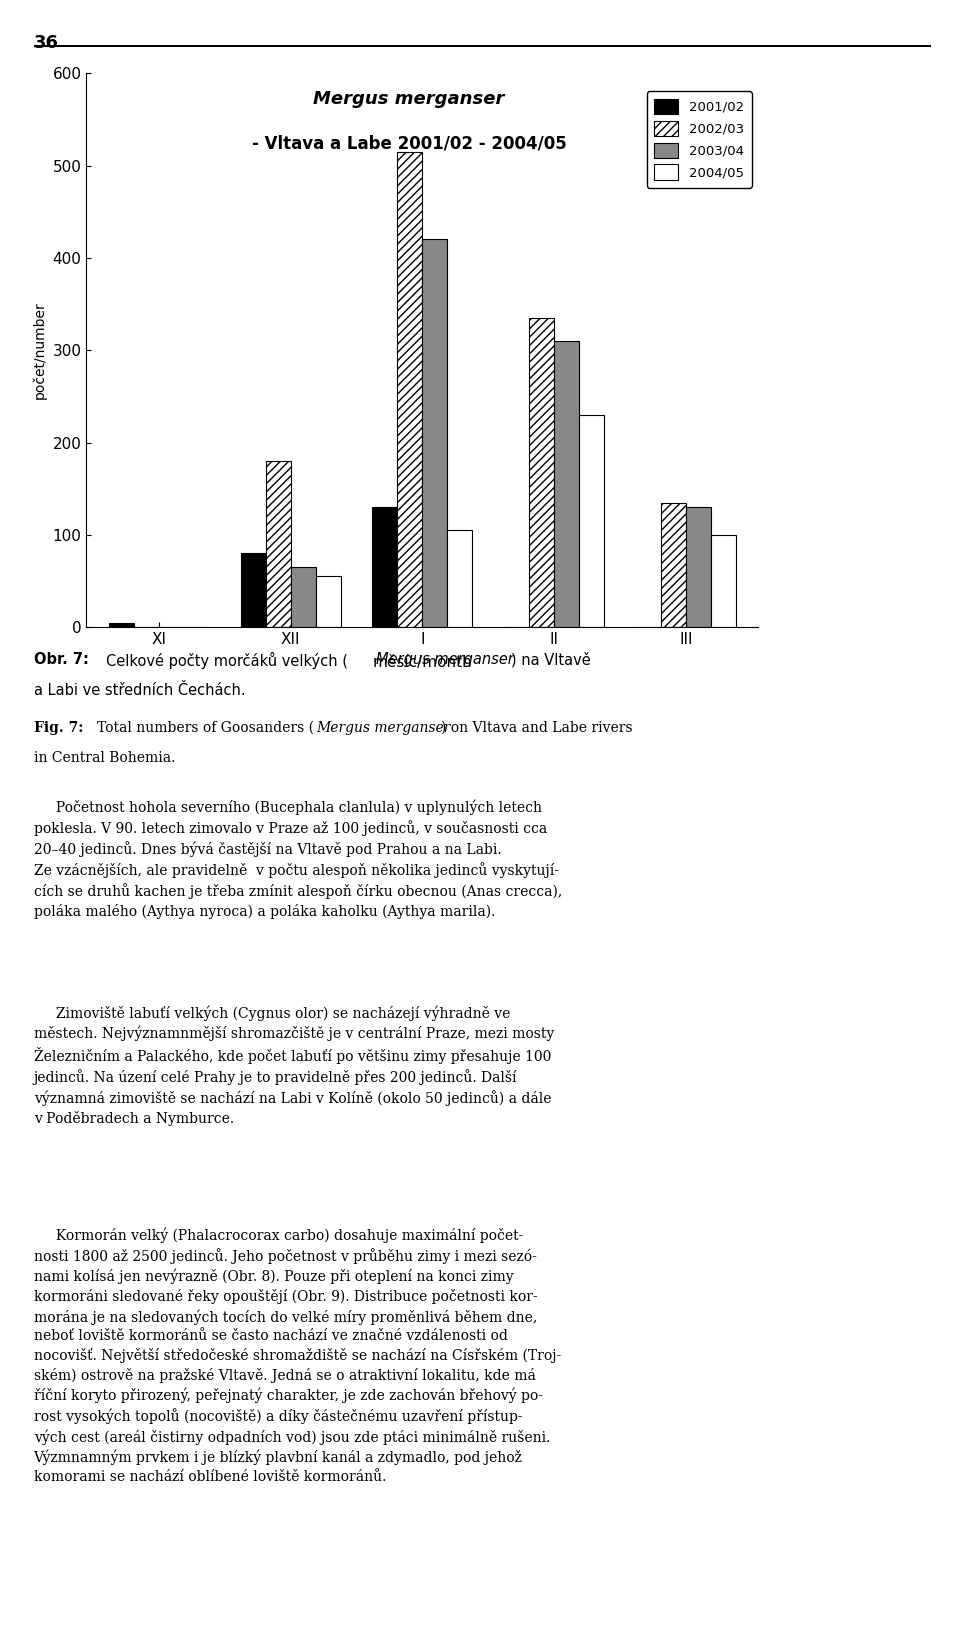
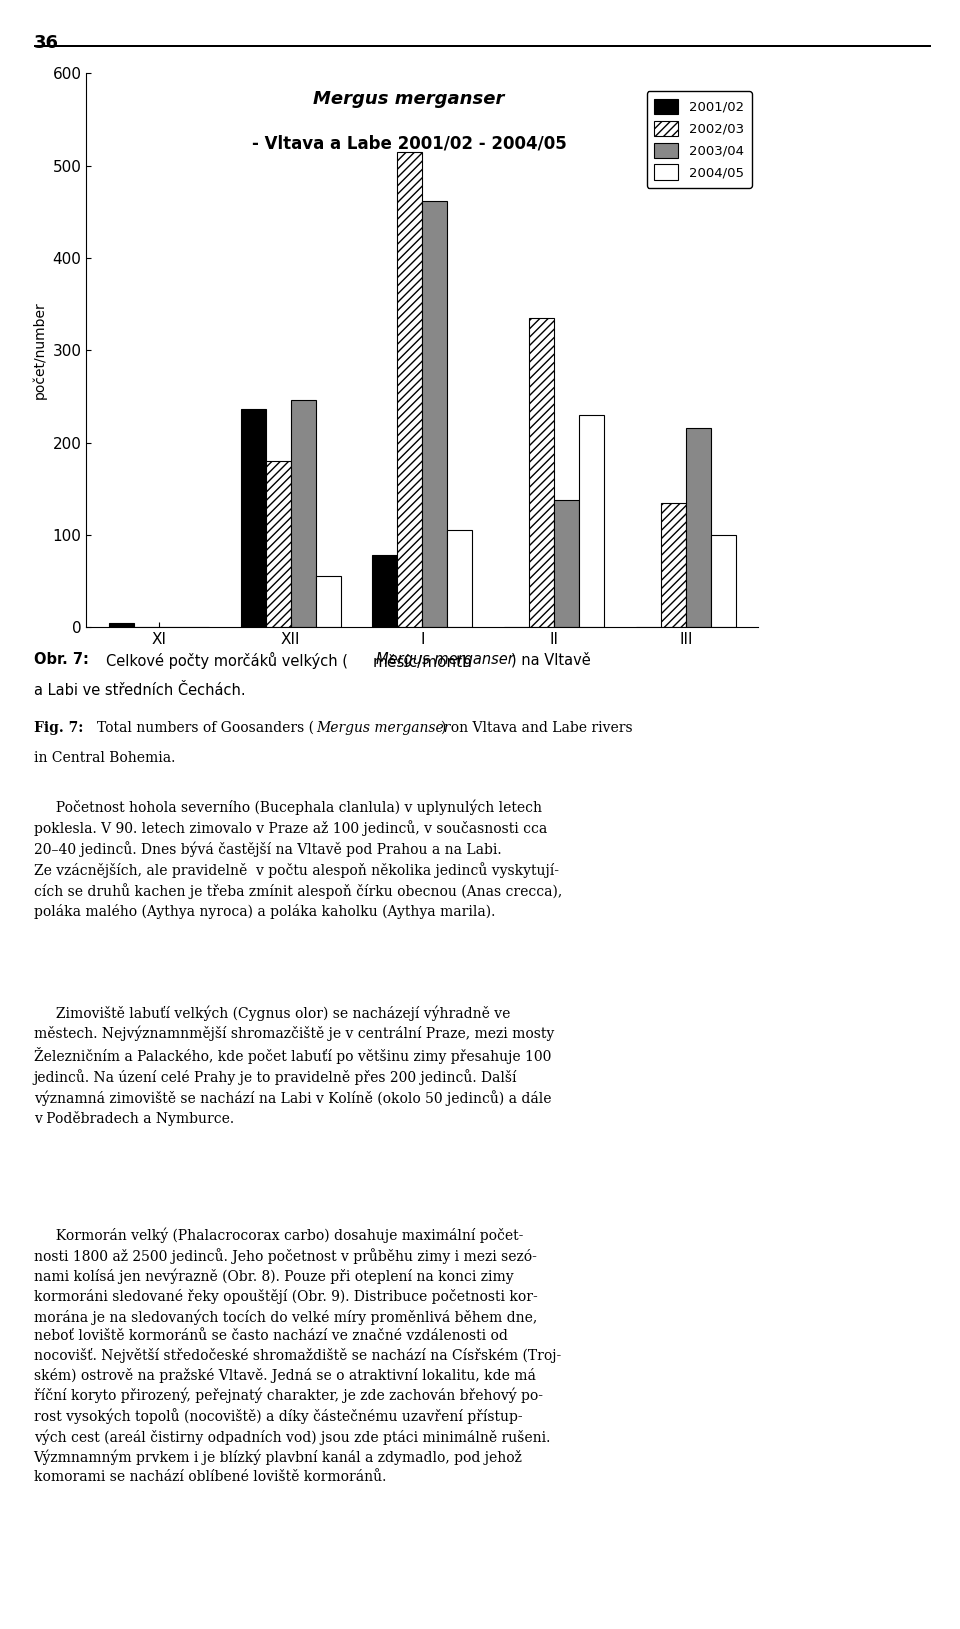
2001/02/XII: 80 -> 236
2003/04/XII: 65 -> 246
2001/02/I: 130 -> 78
2003/04/I: 420 -> 462
2003/04/II: 310 -> 138
2003/04/III: 130 -> 216
